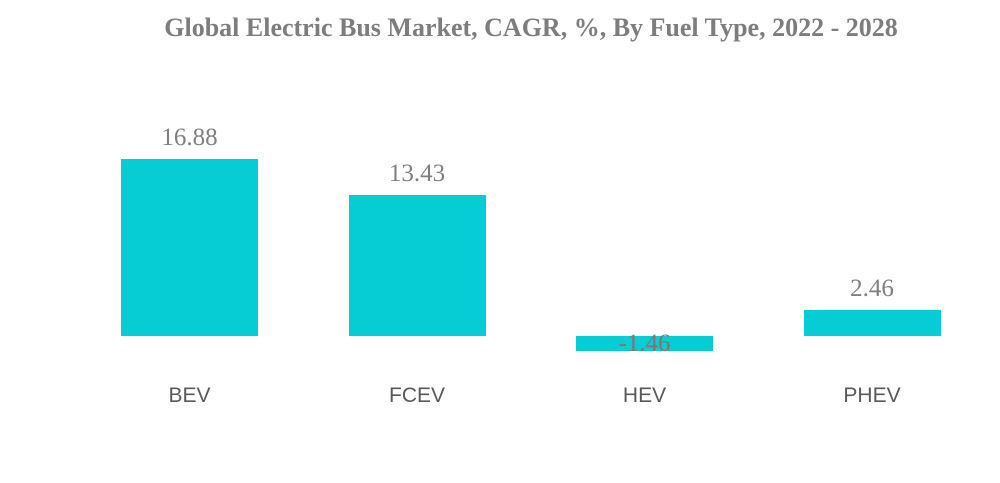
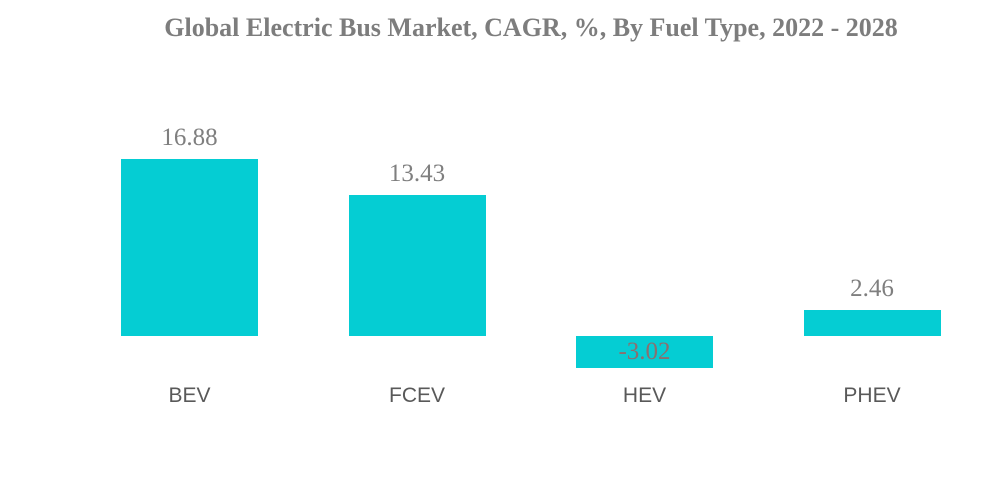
HEV: -1.46 -> -3.02
